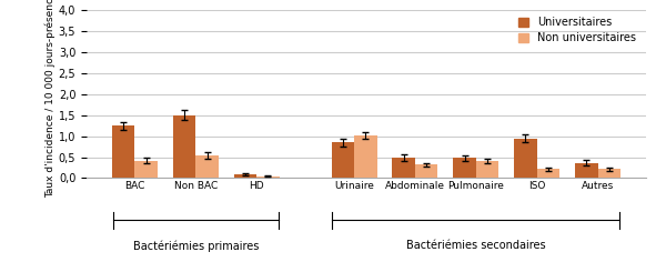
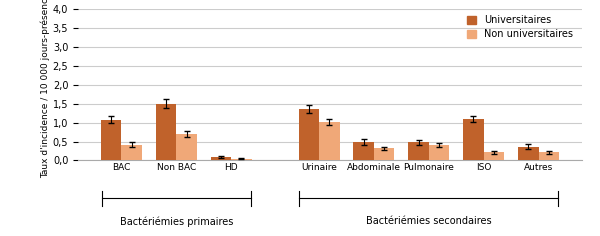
Universitaires/BAC: 1,25 -> 1,08
Non universitaires/Non BAC: 0,55 -> 0,70
Universitaires/Urinaire: 0,85 -> 1,37
Universitaires/ISO: 0,95 -> 1,10
